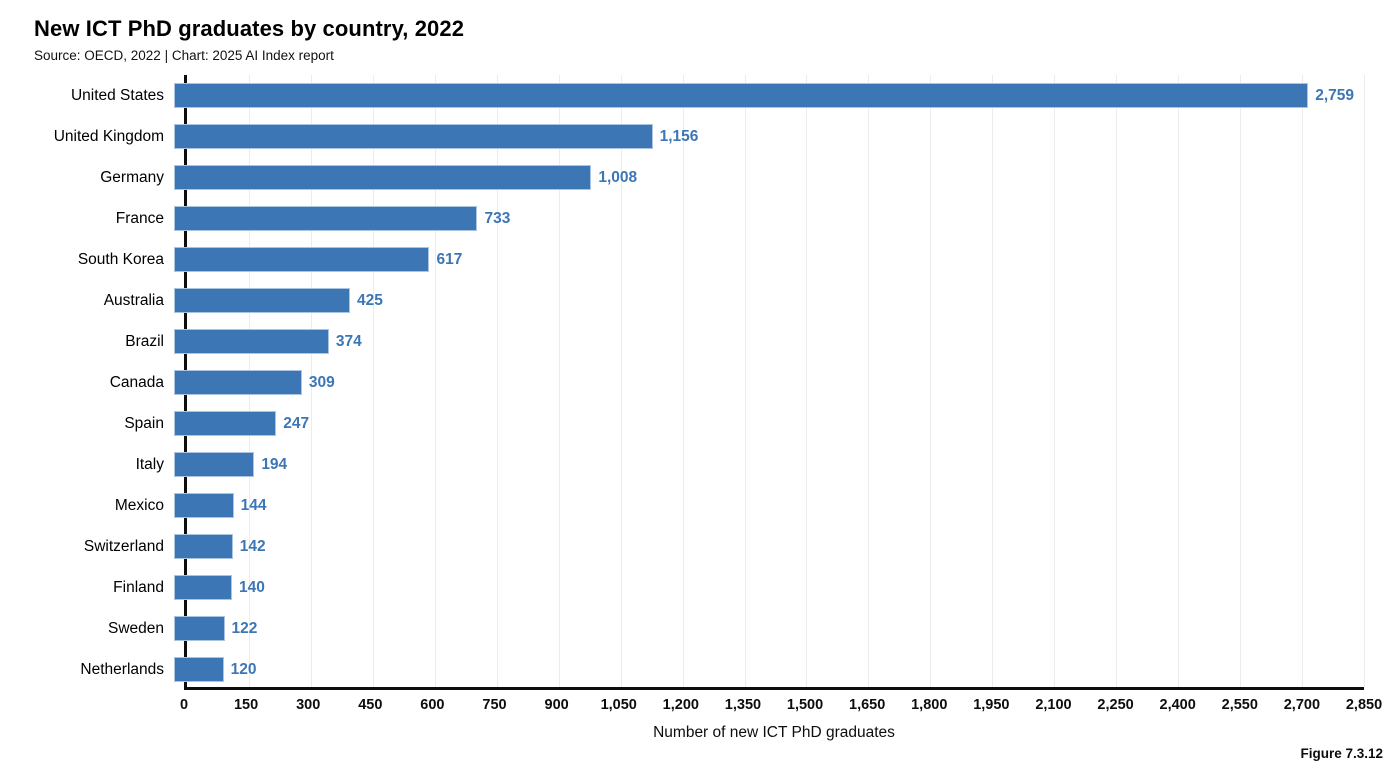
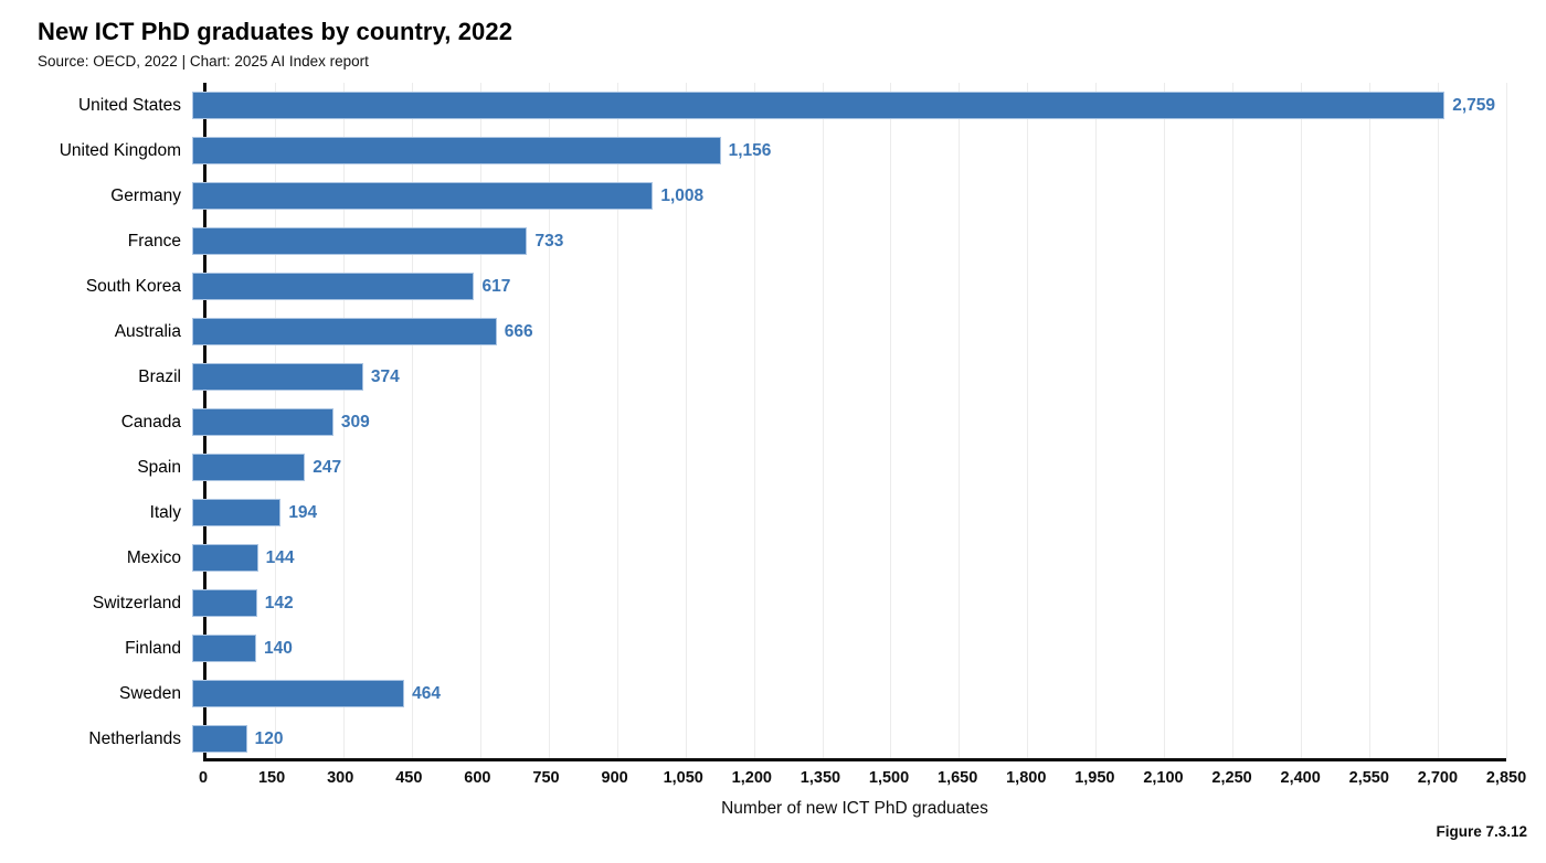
Australia: 425 -> 666
Sweden: 122 -> 464
